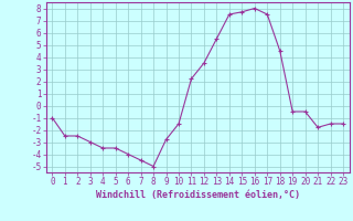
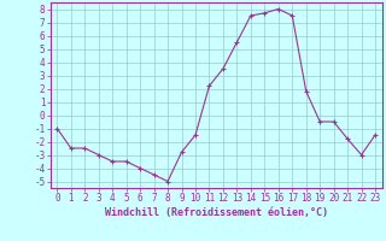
18: 4.5 -> 1.8
22: -1.5 -> -3.0
